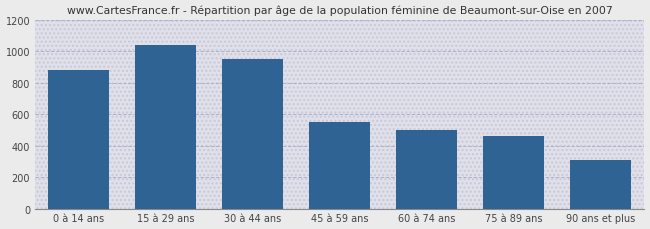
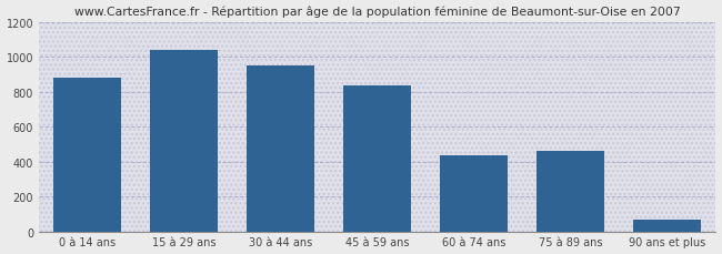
45 à 59 ans: 550 -> 840
60 à 74 ans: 500 -> 440
90 ans et plus: 310 -> 60
